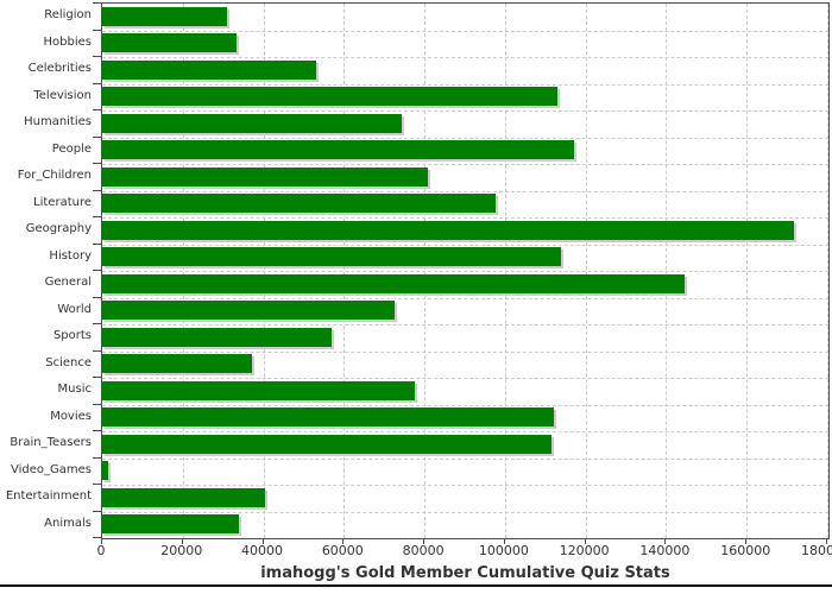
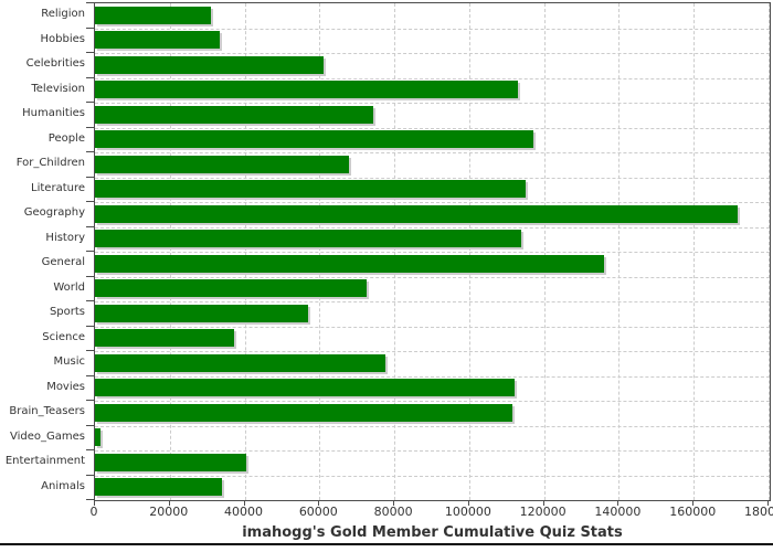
Celebrities: 53000 -> 61000
For_Children: 81000 -> 68000
Literature: 98000 -> 115000
General: 145000 -> 136000
